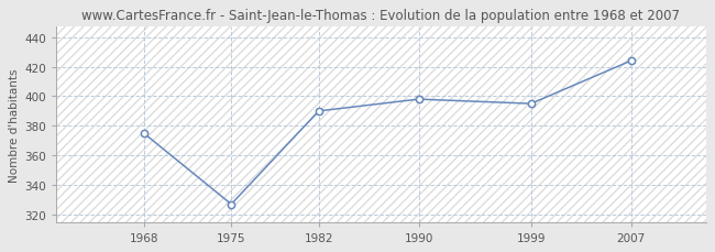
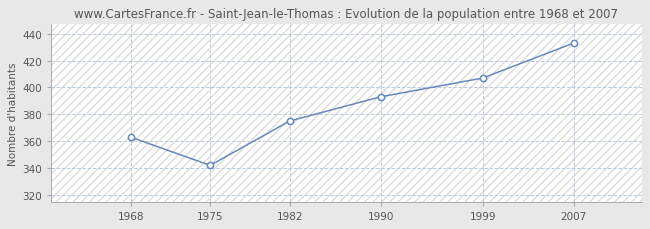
1968: 375 -> 363
1975: 327 -> 342
1982: 390 -> 375
1990: 398 -> 393
1999: 395 -> 407
2007: 424 -> 433
